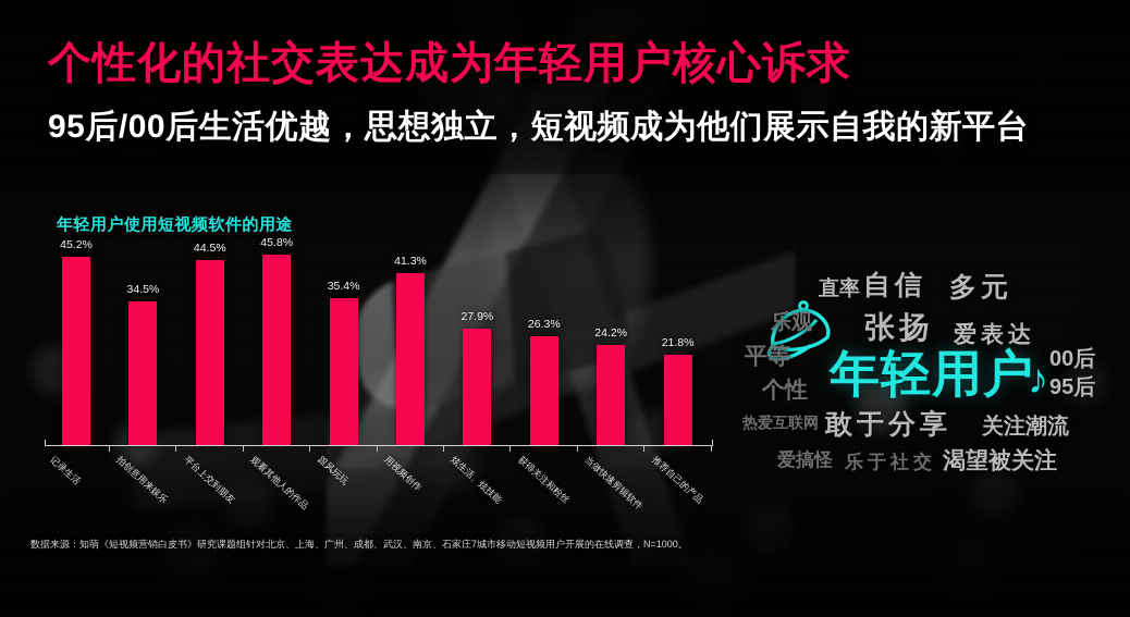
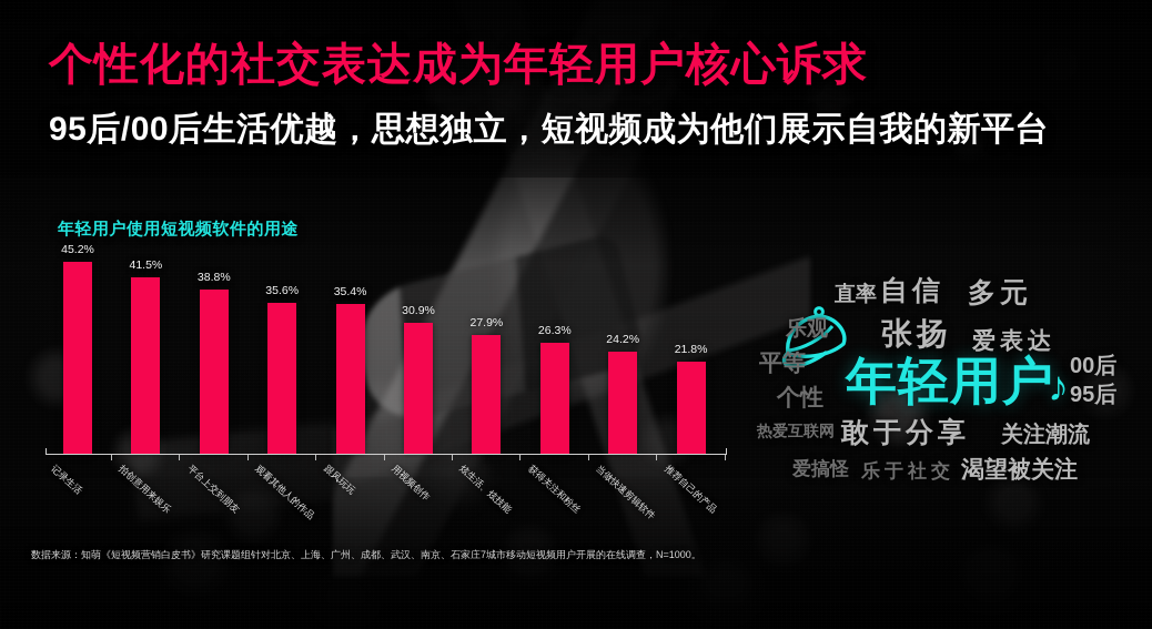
拍创意用来娱乐: 34.5% -> 41.5%
平台上交到朋友: 44.5% -> 38.8%
观看其他人的作品: 45.8% -> 35.6%
用视频创作: 41.3% -> 30.9%
